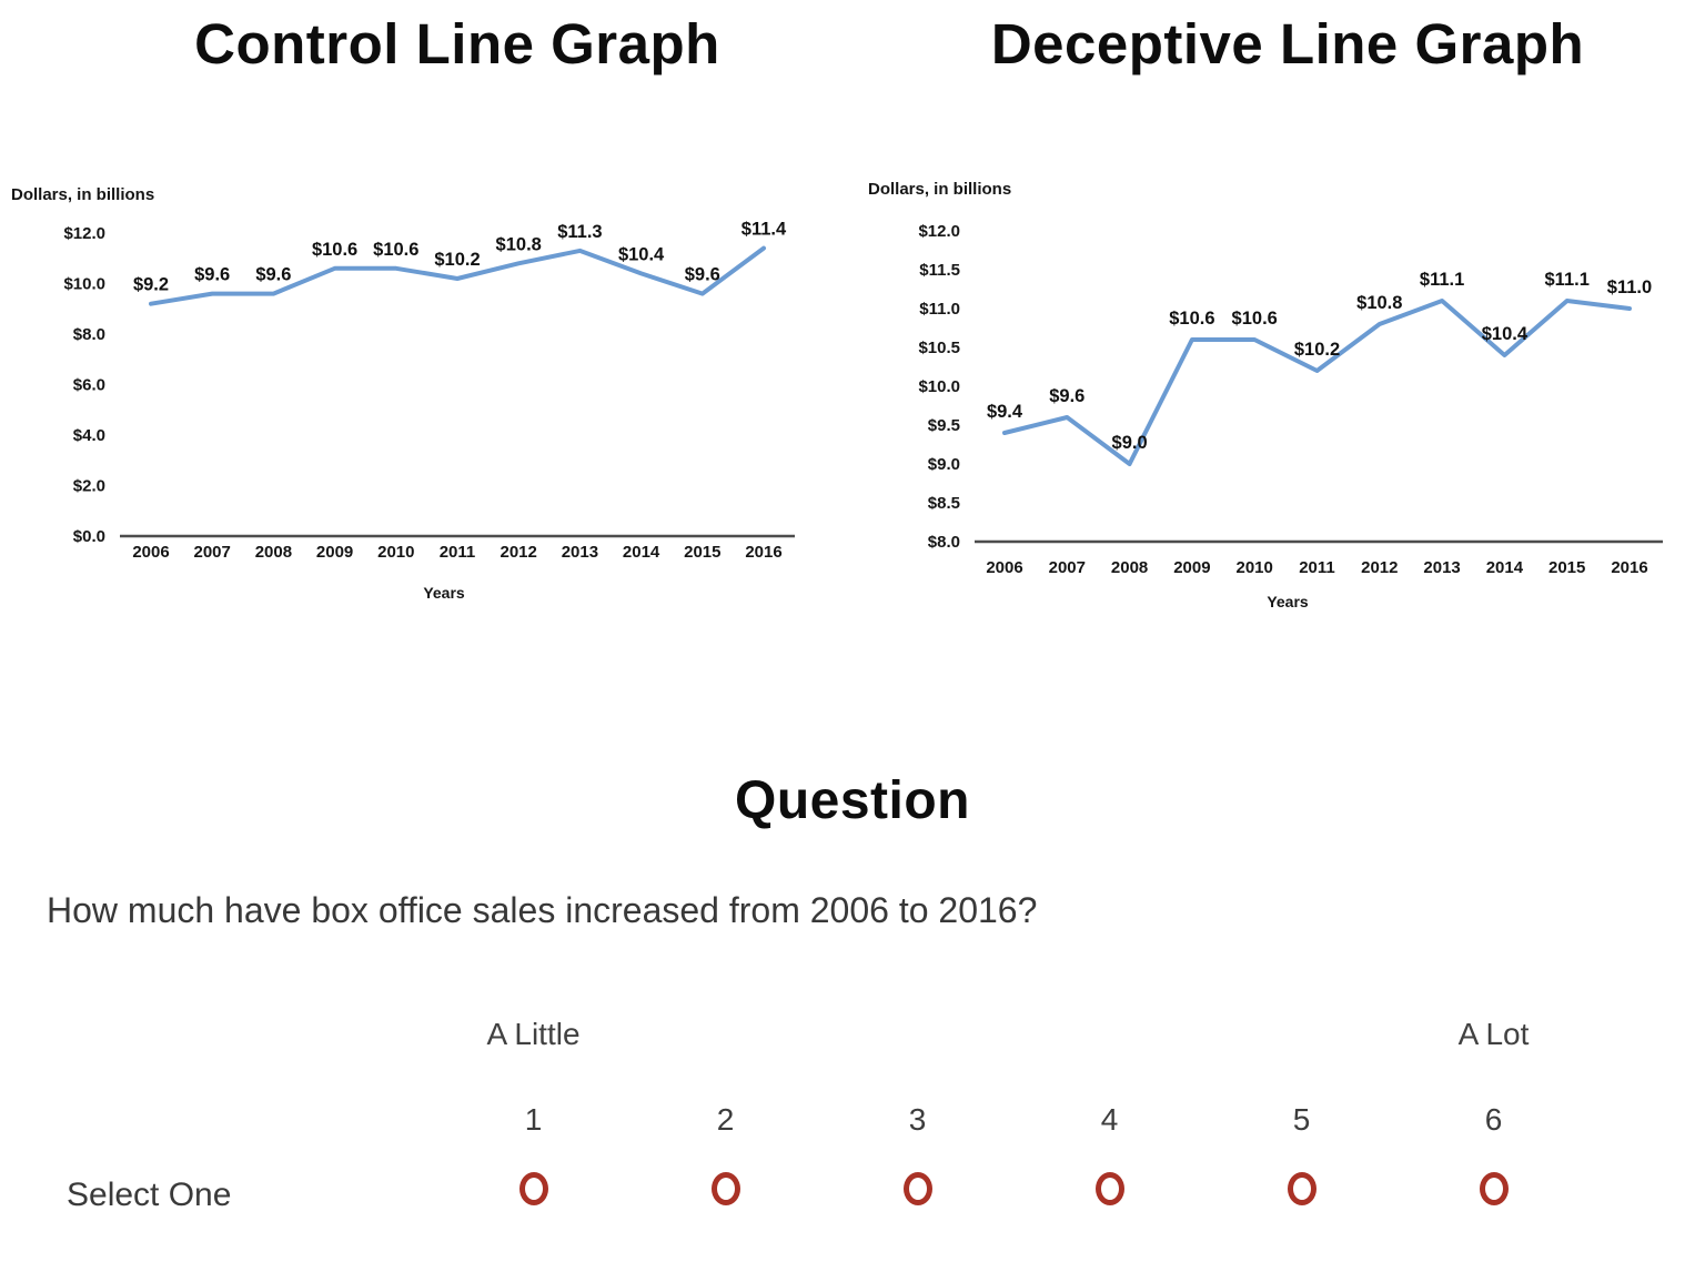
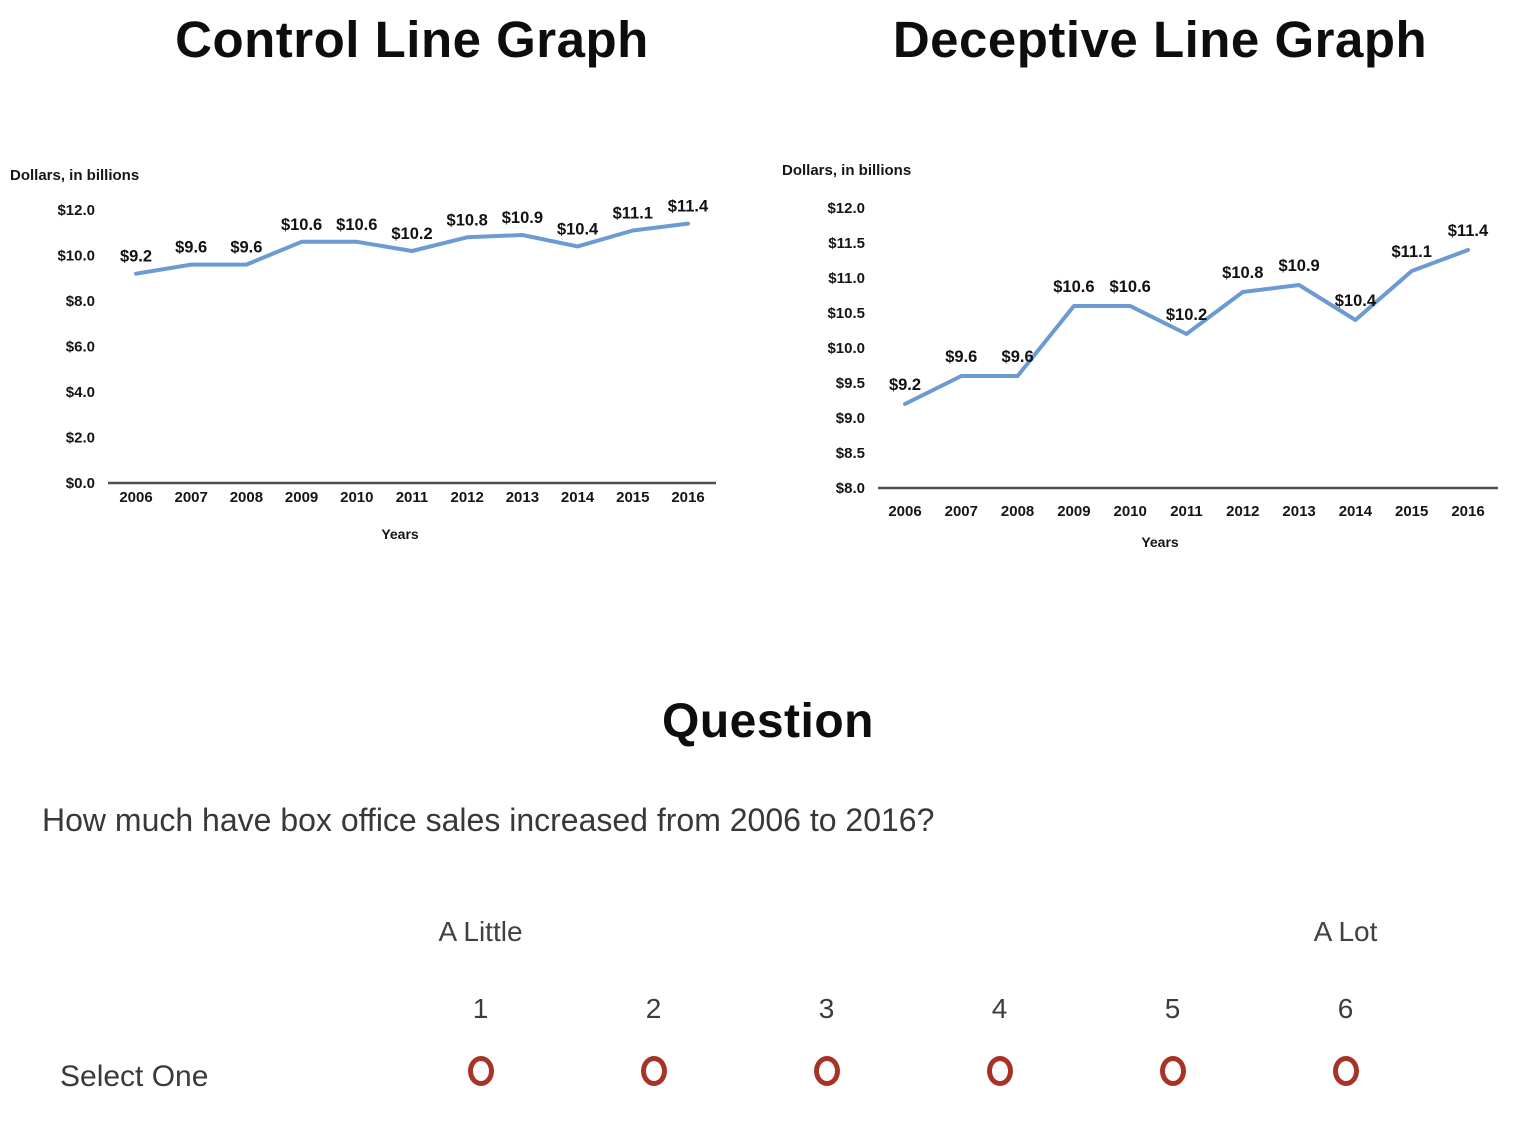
Control Line Graph/2013: $11.3 -> $10.9
Control Line Graph/2015: $9.6 -> $11.1
Deceptive Line Graph/2006: $9.4 -> $9.2
Deceptive Line Graph/2008: $9.0 -> $9.6
Deceptive Line Graph/2013: $11.1 -> $10.9
Deceptive Line Graph/2016: $11.0 -> $11.4
